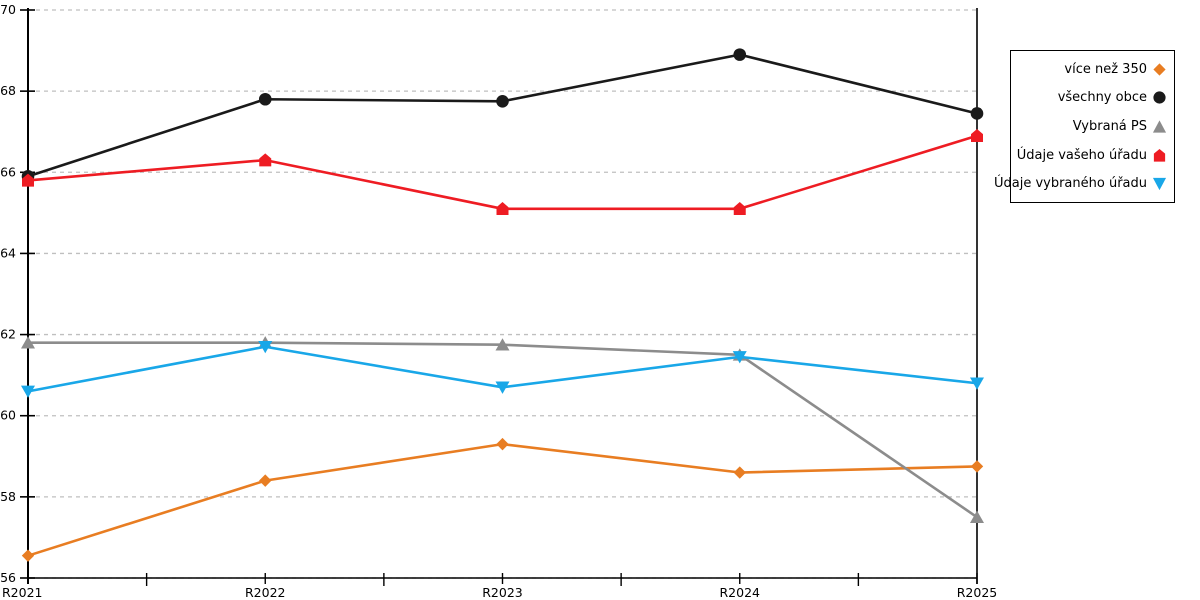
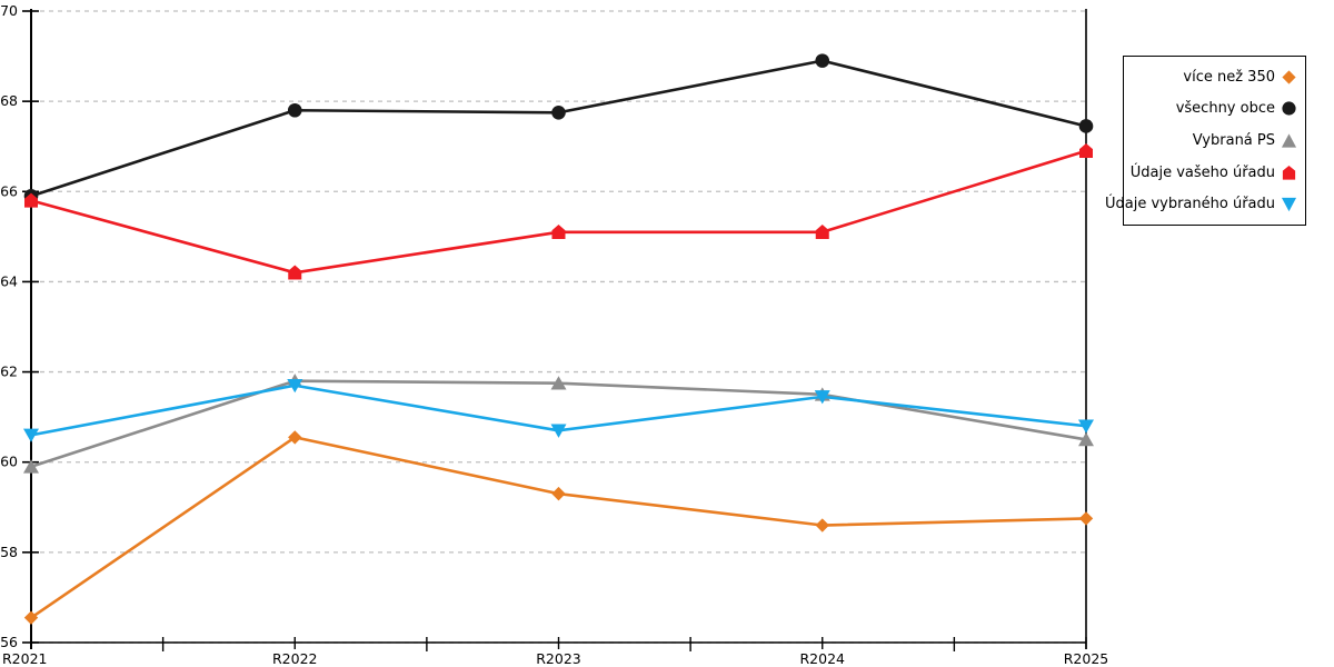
Vybraná PS/R2021: 61.8 -> 59.9
více než 350/R2022: 58.4 -> 60.5
Údaje vašeho úřadu/R2022: 66.3 -> 64.2
Vybraná PS/R2025: 57.5 -> 60.5
